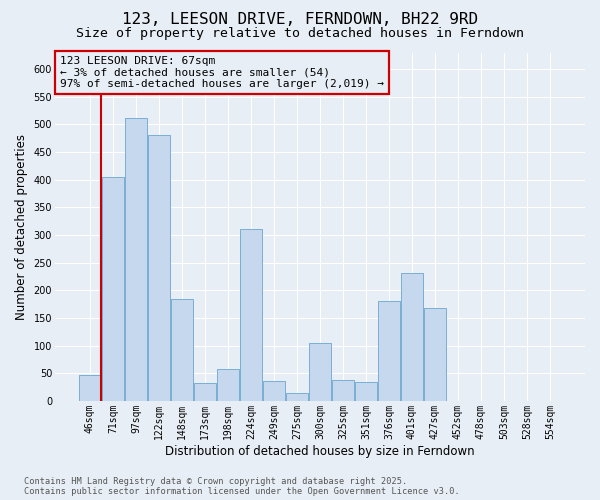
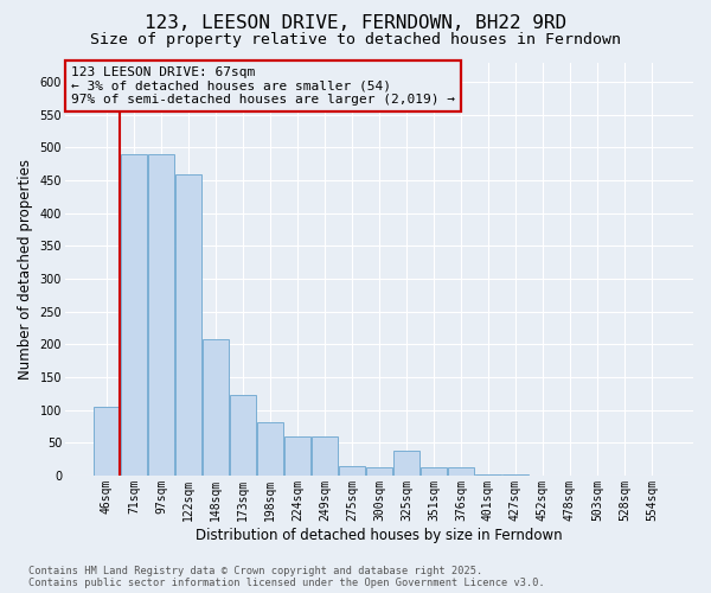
46sqm: 46 -> 105
71sqm: 404 -> 490
97sqm: 512 -> 490
122sqm: 480 -> 460
148sqm: 184 -> 207
173sqm: 32 -> 122
198sqm: 58 -> 82
224sqm: 310 -> 60
249sqm: 36 -> 60
300sqm: 104 -> 12
351sqm: 34 -> 12
376sqm: 180 -> 12
401sqm: 232 -> 2
427sqm: 168 -> 2
